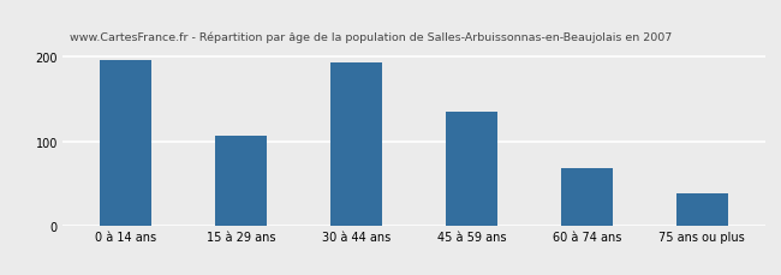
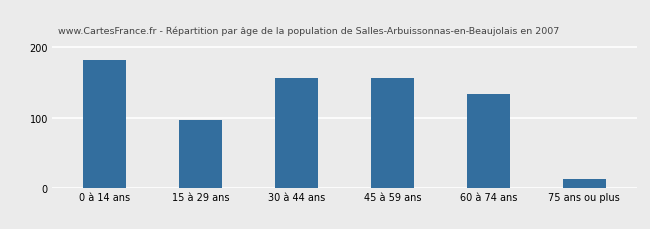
0 à 14 ans: 196 -> 182
15 à 29 ans: 106 -> 96
30 à 44 ans: 193 -> 156
45 à 59 ans: 135 -> 156
60 à 74 ans: 68 -> 134
75 ans ou plus: 38 -> 12
